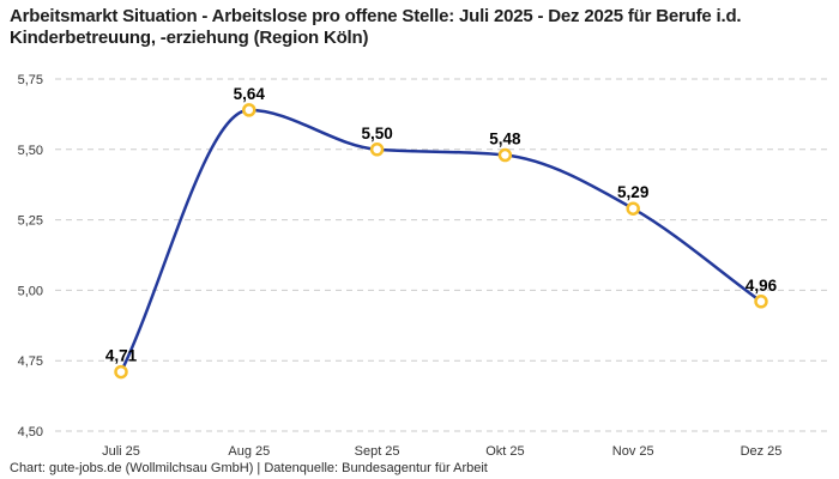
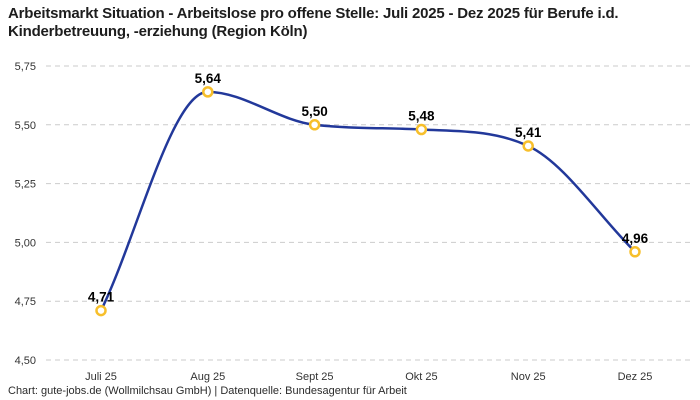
Nov 25: 5,29 -> 5,41
